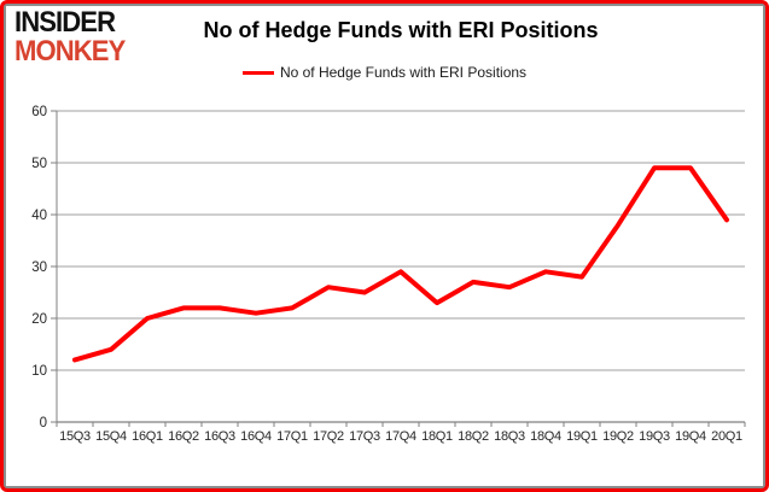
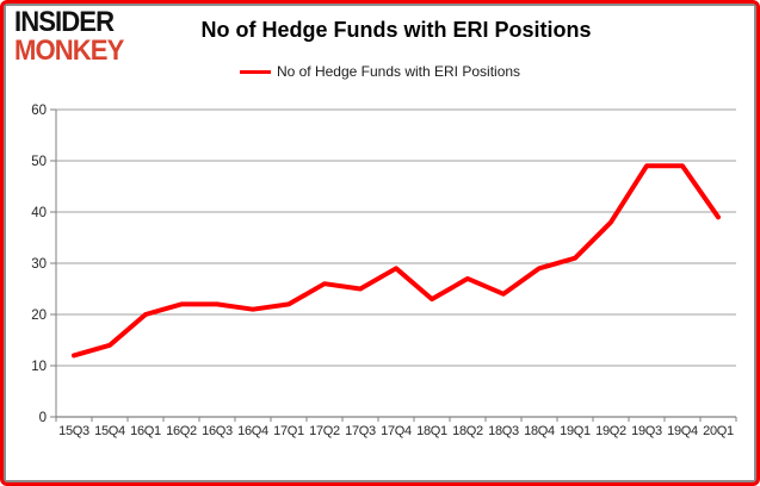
18Q3: 26 -> 24
19Q1: 28 -> 31
